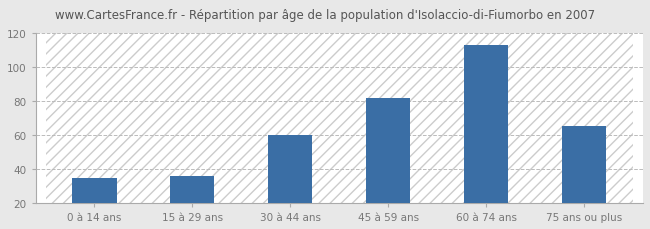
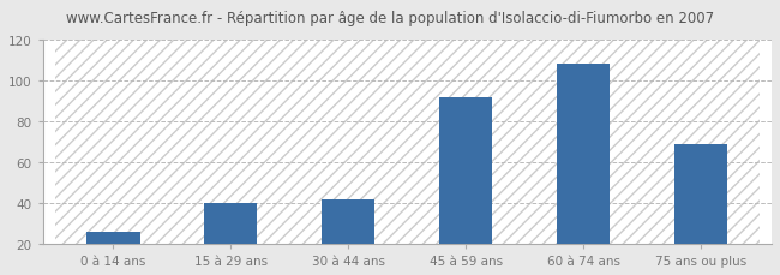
0 à 14 ans: 35 -> 26
15 à 29 ans: 36 -> 40
30 à 44 ans: 60 -> 42
45 à 59 ans: 82 -> 92
60 à 74 ans: 113 -> 108
75 ans ou plus: 65 -> 69
